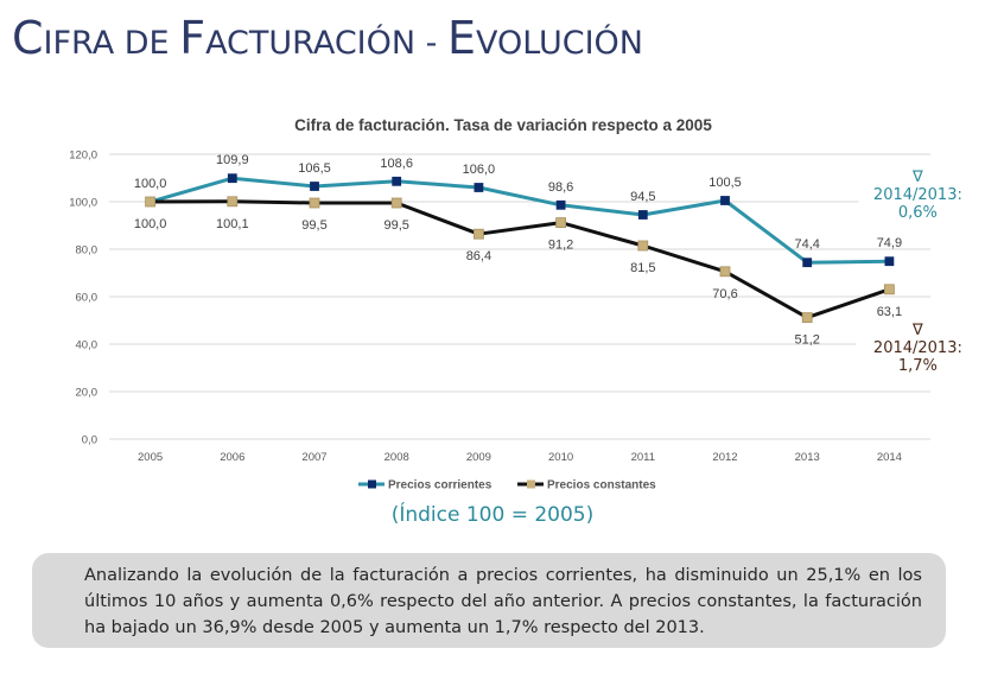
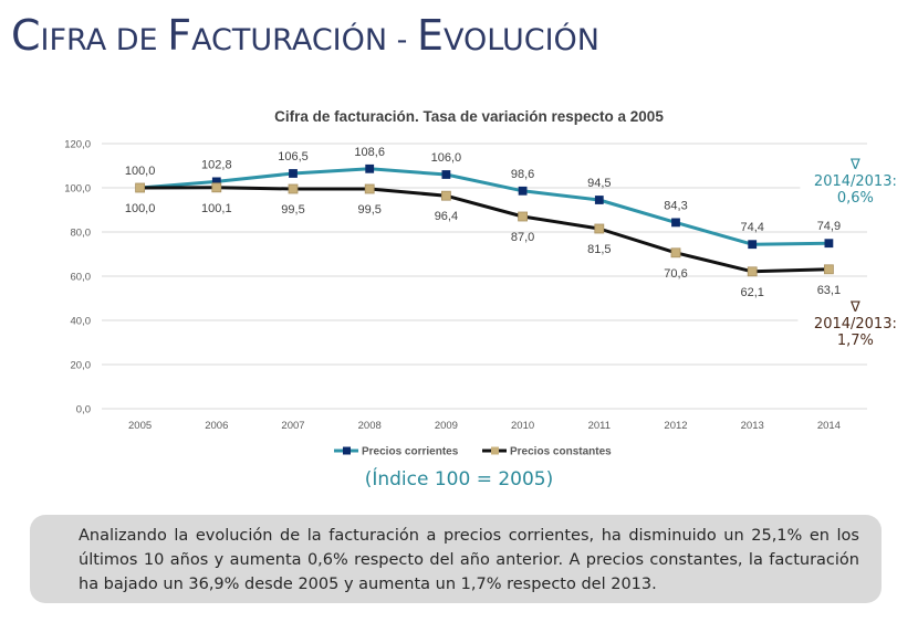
Precios corrientes/2006: 109,9 -> 102,8
Precios constantes/2009: 86,4 -> 96,4
Precios constantes/2010: 91,2 -> 87,0
Precios corrientes/2012: 100,5 -> 84,3
Precios constantes/2013: 51,2 -> 62,1
